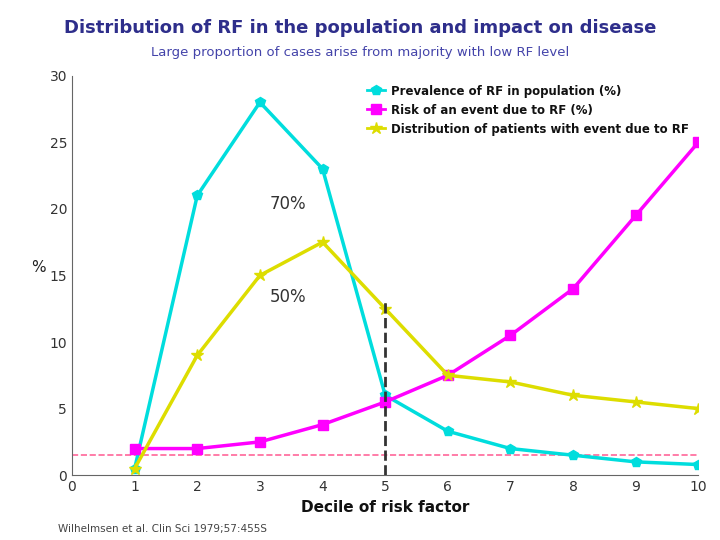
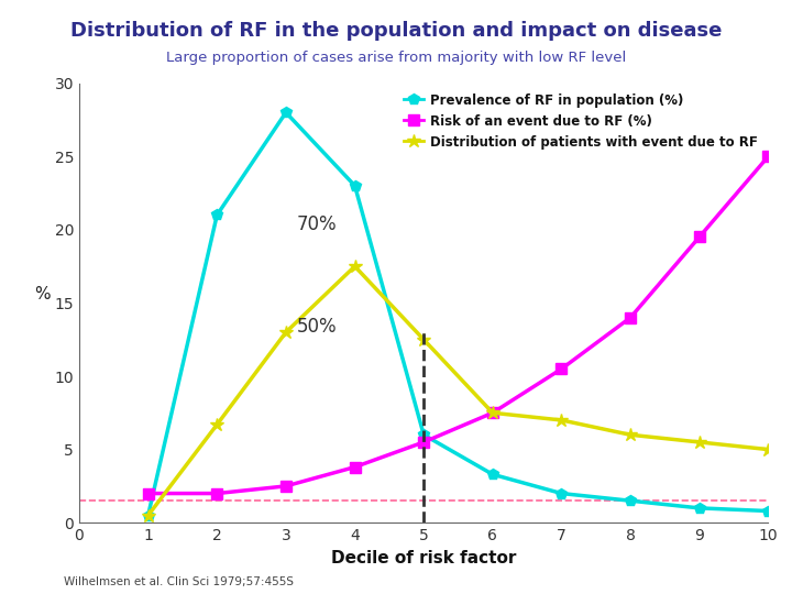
Distribution of patients with event due to RF/2: 9.0 -> 6.7
Distribution of patients with event due to RF/3: 15.0 -> 13.0
